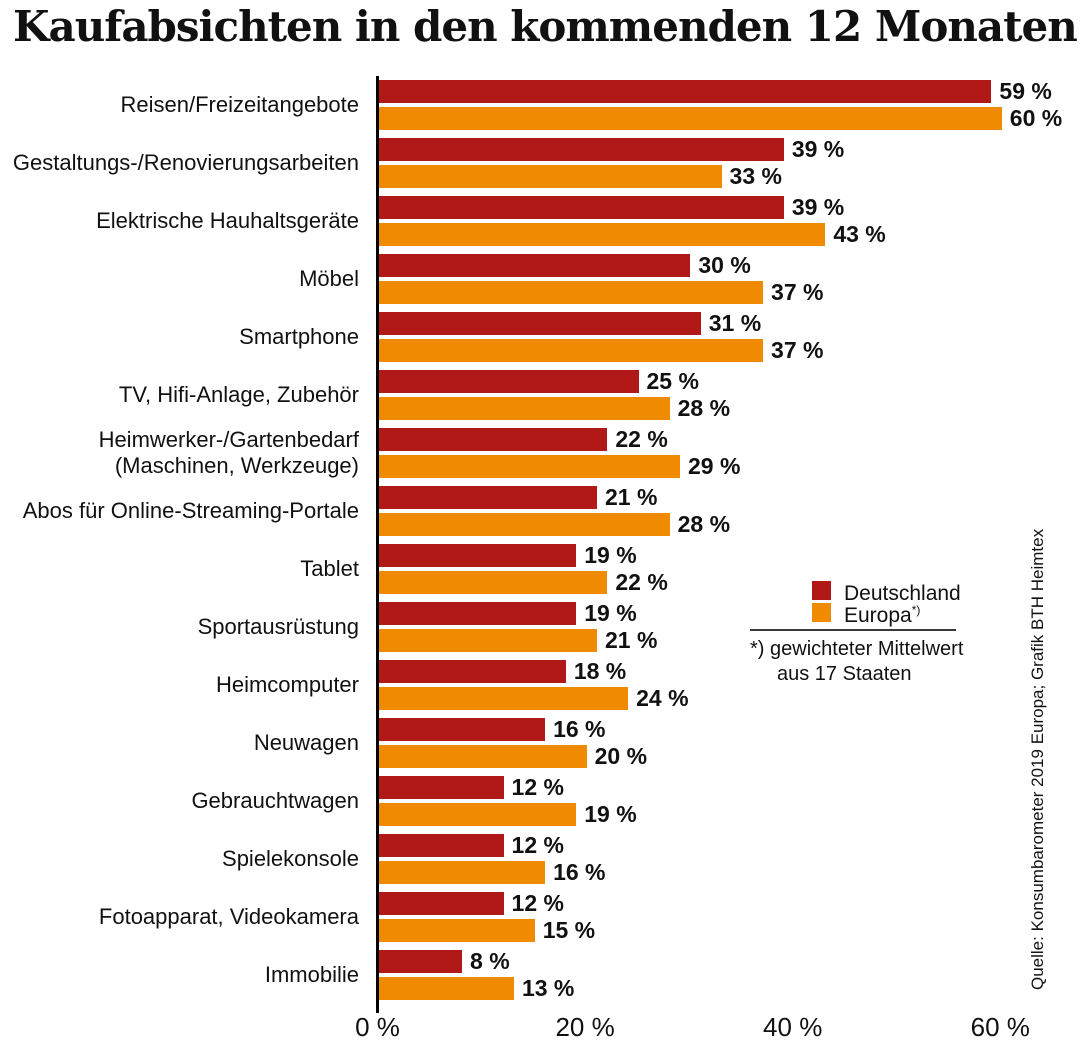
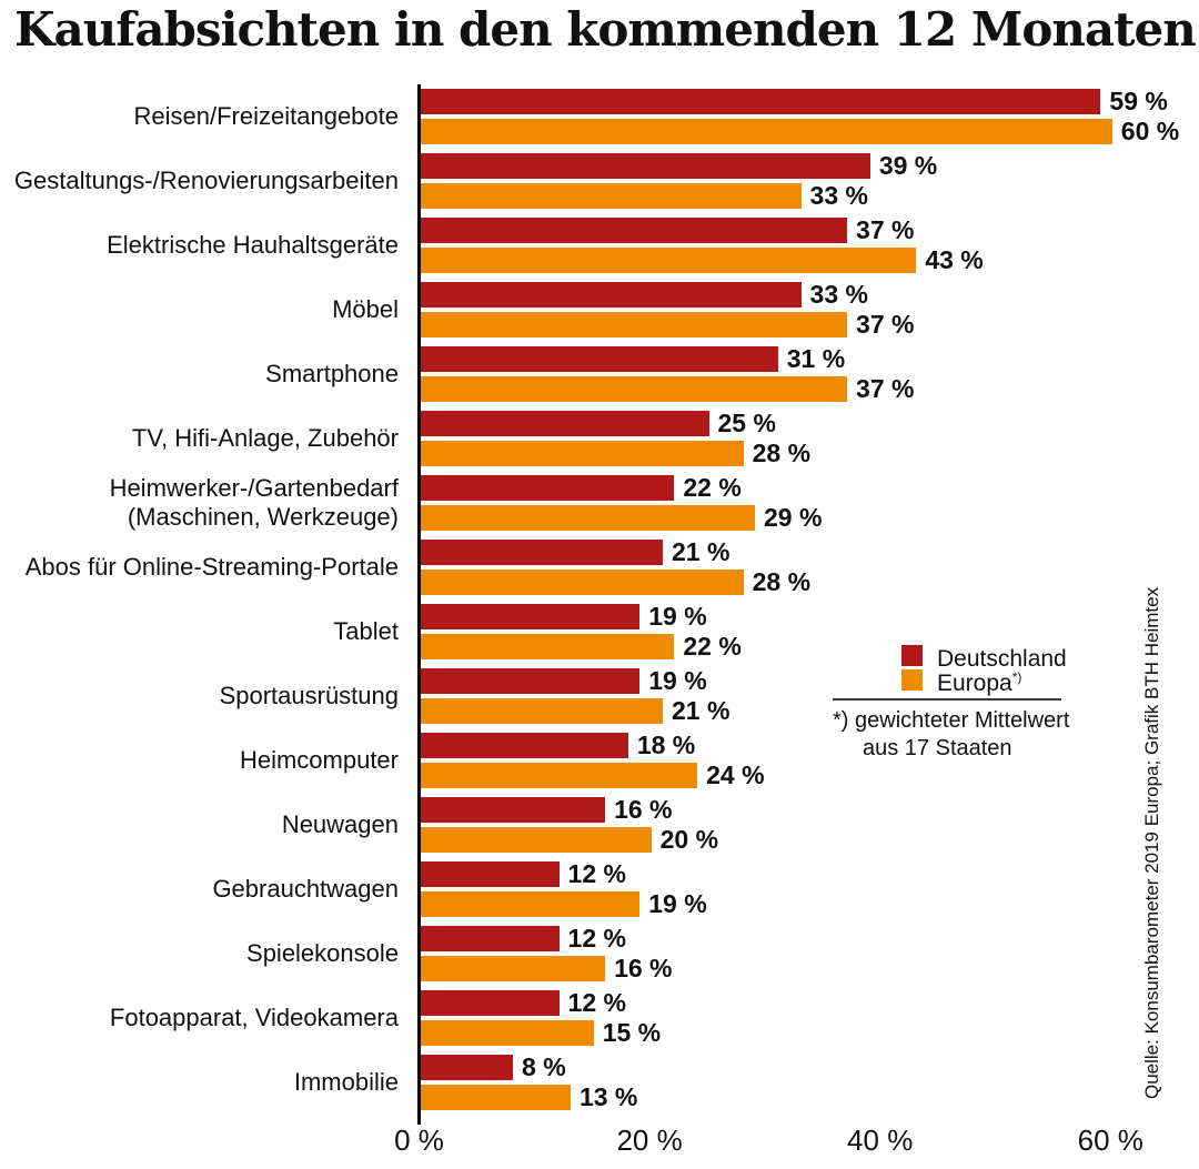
Deutschland/Elektrische Hauhaltsgeräte: 39 -> 37
Deutschland/Möbel: 30 -> 33
